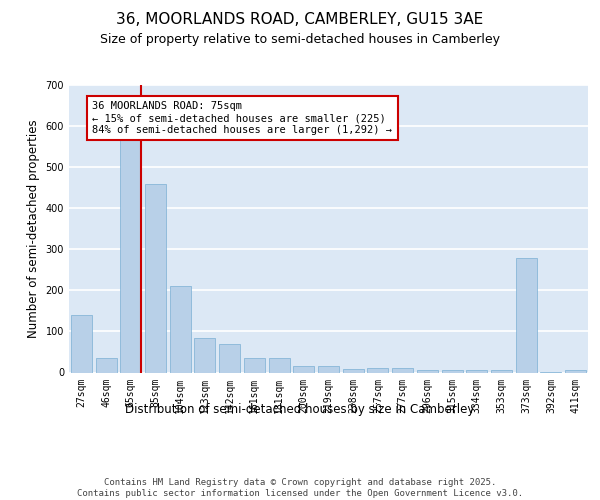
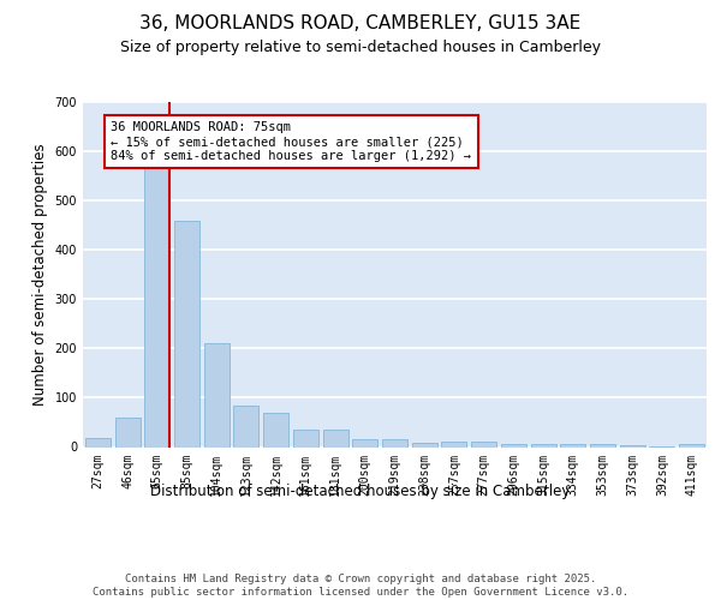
27sqm: 140 -> 18
46sqm: 35 -> 60
373sqm: 280 -> 3
